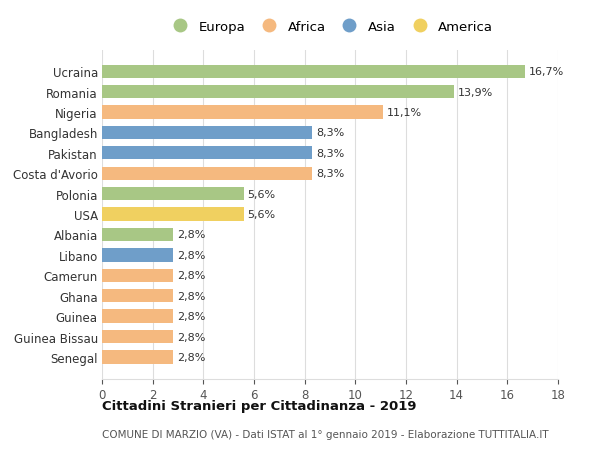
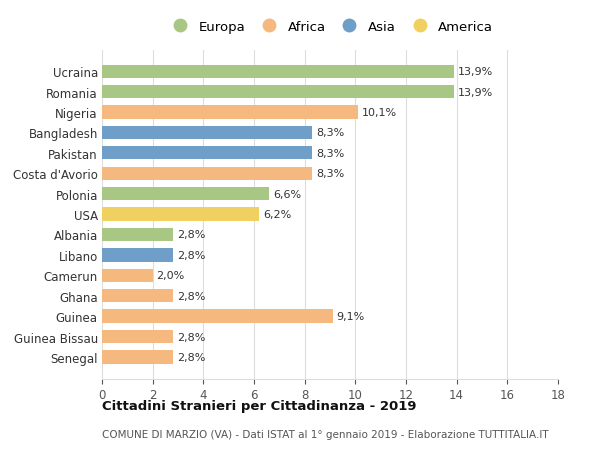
Ucraina: 16,7% -> 13,9%
Nigeria: 11,1% -> 10,1%
Polonia: 5,6% -> 6,6%
USA: 5,6% -> 6,2%
Camerun: 2,8% -> 2,0%
Guinea: 2,8% -> 9,1%
